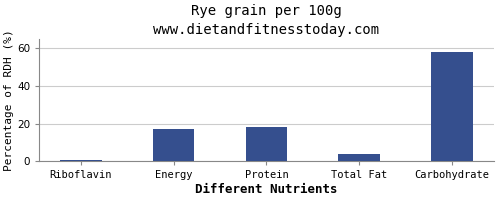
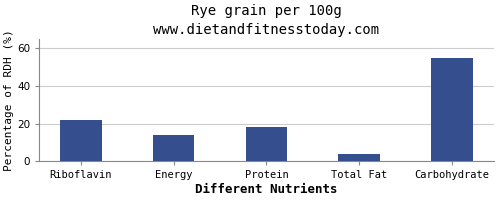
Riboflavin: 0 -> 22
Energy: 17 -> 14
Carbohydrate: 58 -> 55
